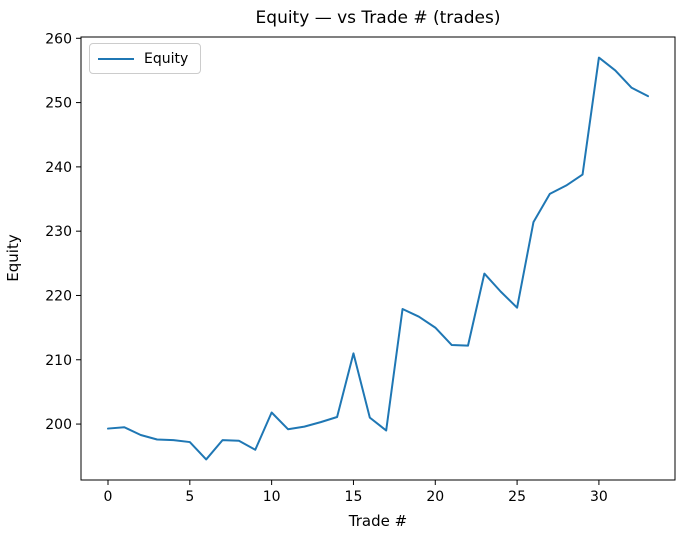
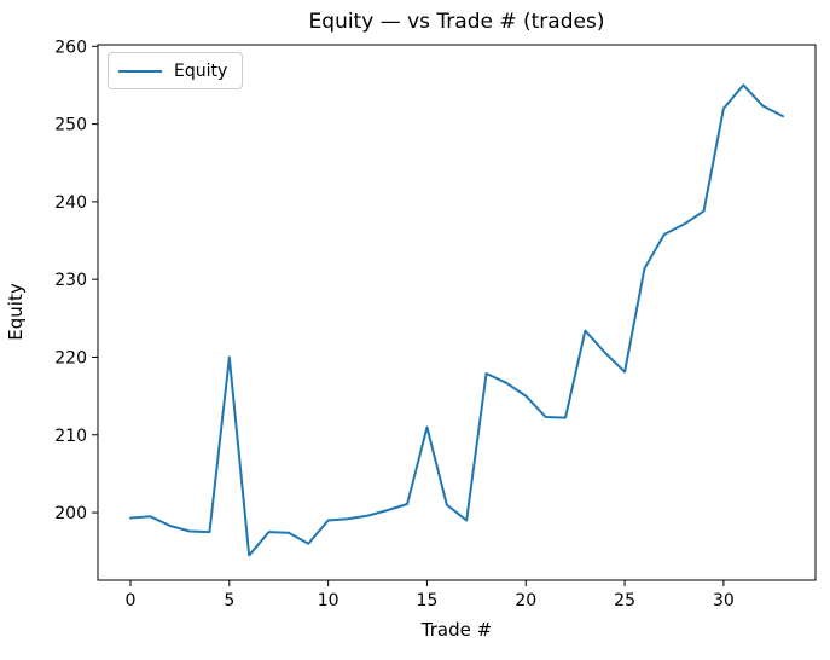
5: 197 -> 220
10: 202 -> 199
30: 257 -> 252
